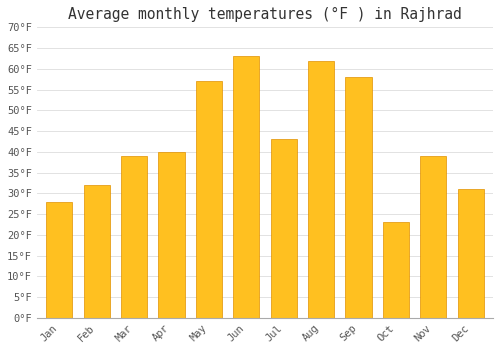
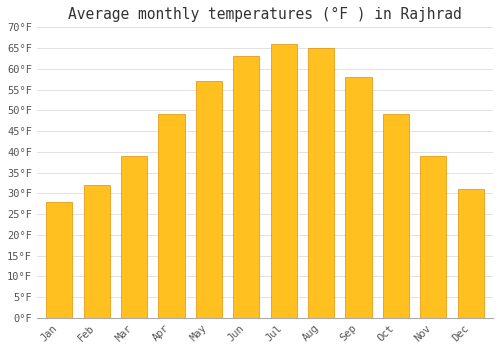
Apr: 40°F -> 49°F
Jul: 43°F -> 66°F
Aug: 62°F -> 65°F
Oct: 23°F -> 49°F
